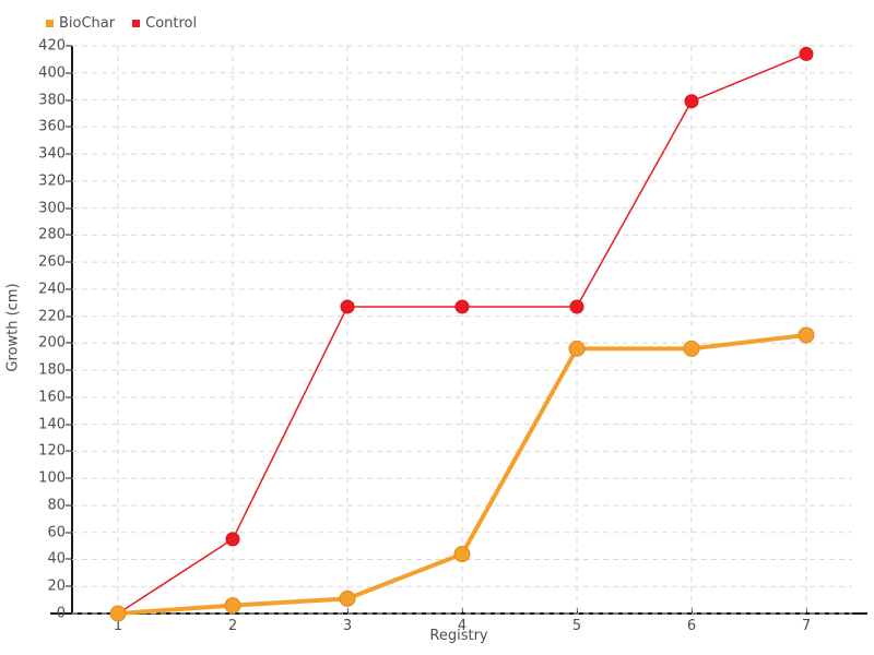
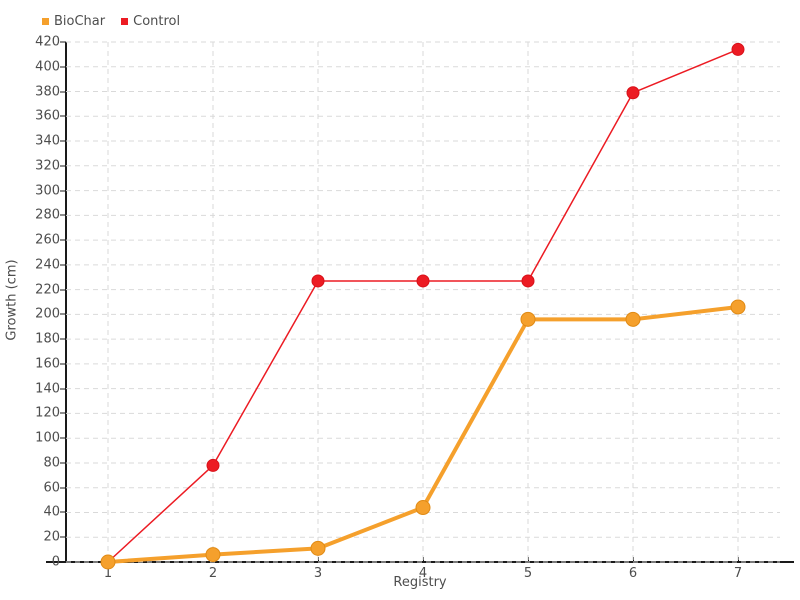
Control/2: 55 -> 78
